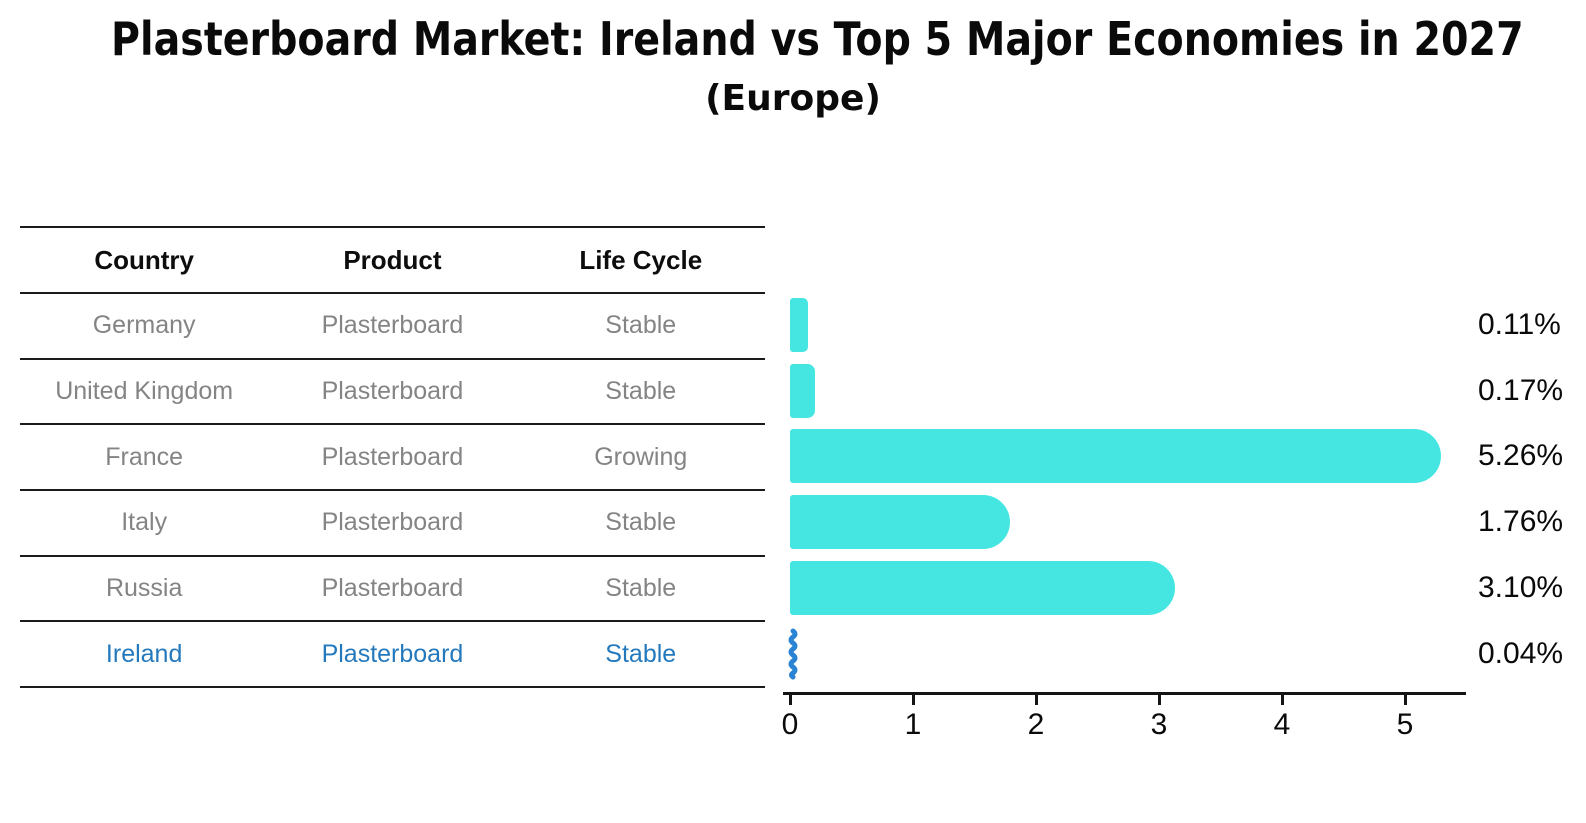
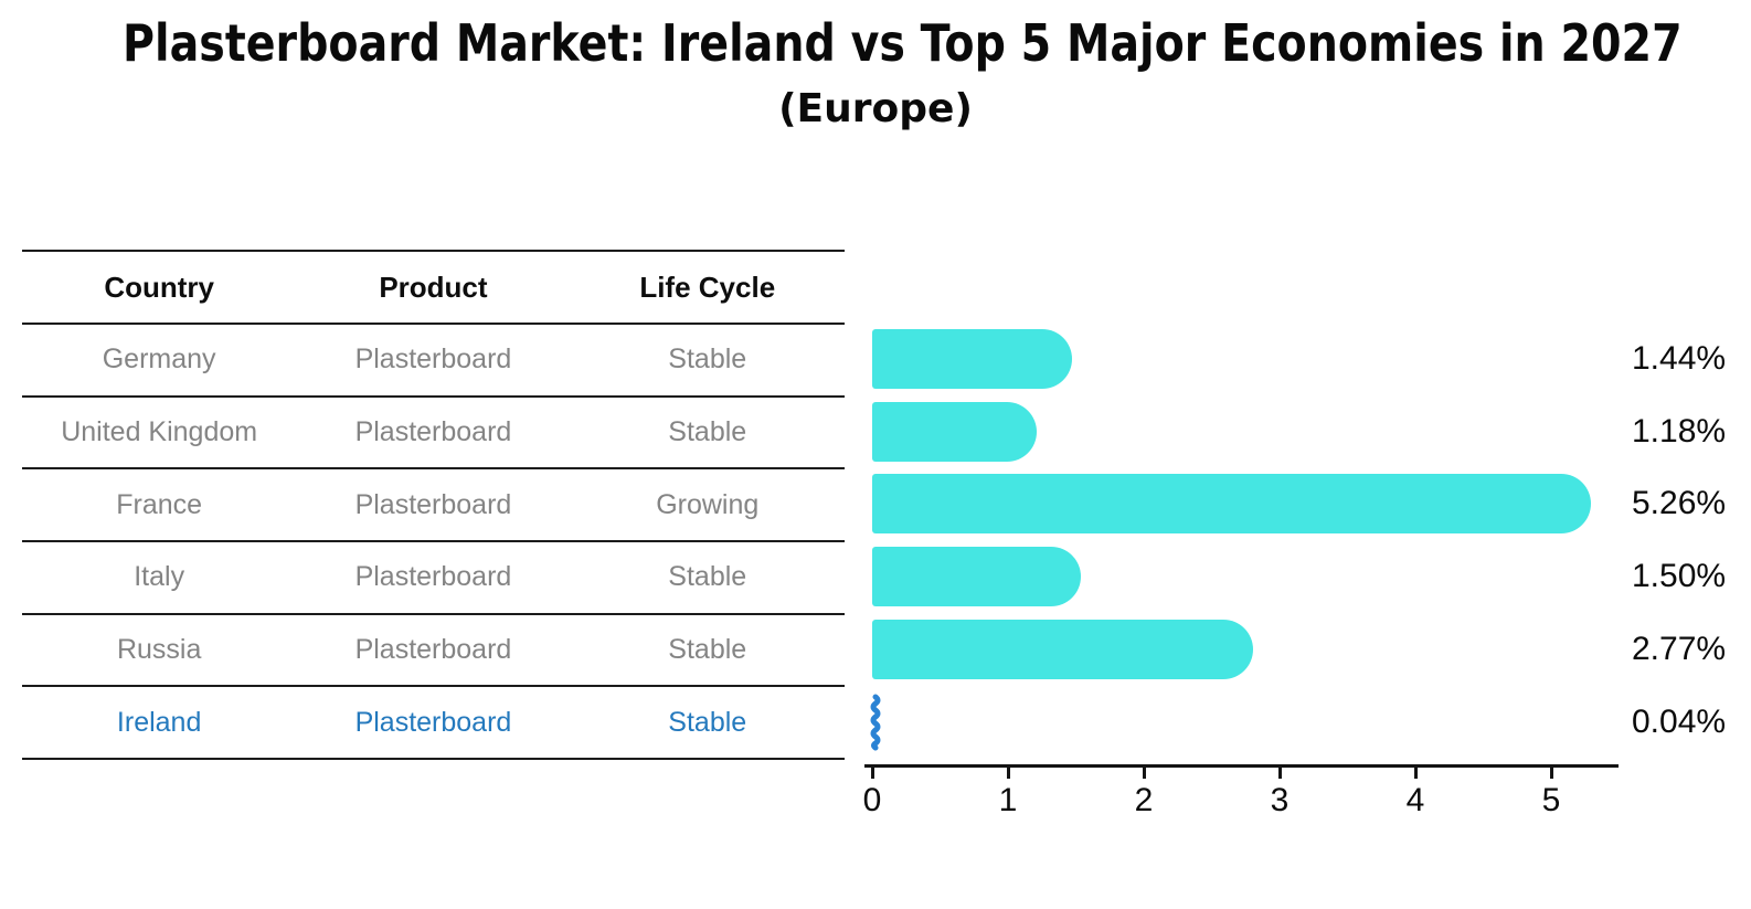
Germany: 0.11% -> 1.44%
United Kingdom: 0.17% -> 1.18%
Italy: 1.76% -> 1.50%
Russia: 3.10% -> 2.77%
